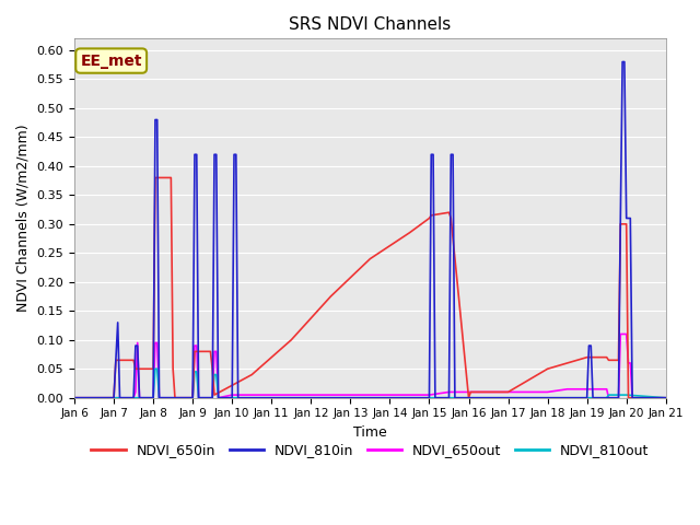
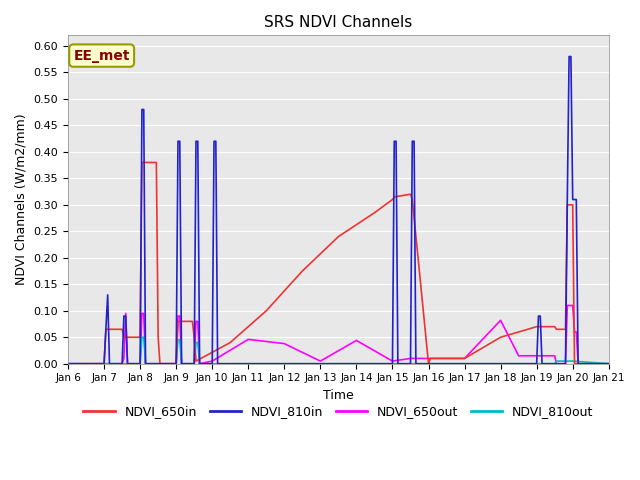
NDVI_650out/Jan 11: 0.005 -> 0.046
NDVI_650out/Jan 12: 0.005 -> 0.038
NDVI_650out/Jan 14: 0.005 -> 0.044
NDVI_650out/Jan 18: 0.010 -> 0.082
